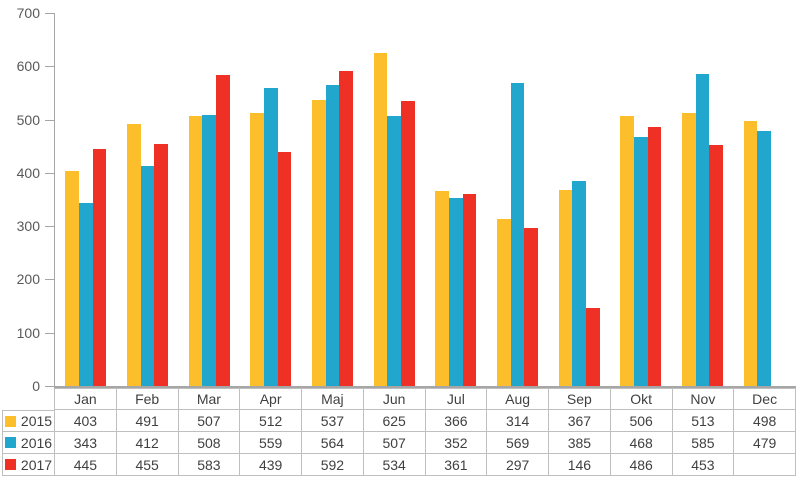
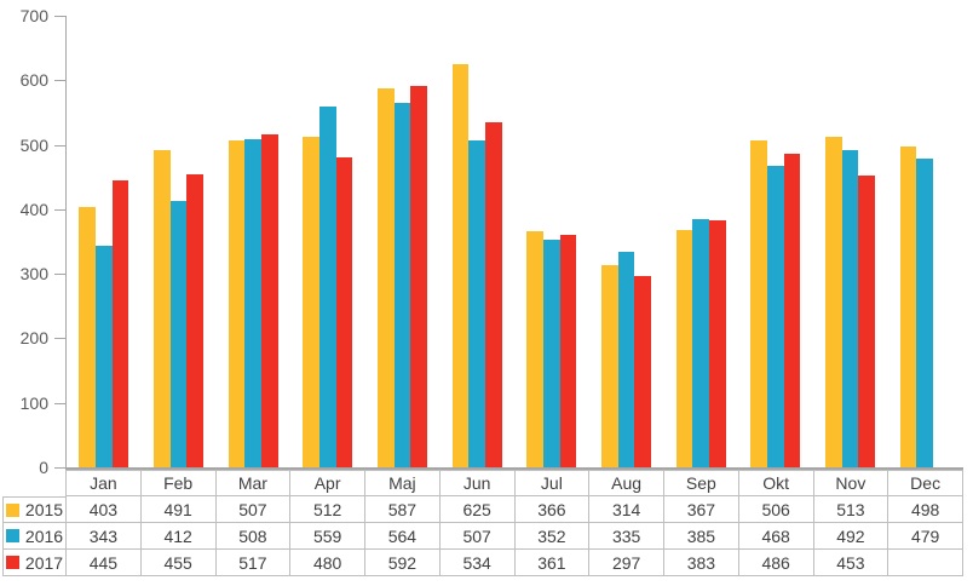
2017/Mar: 583 -> 517
2017/Apr: 439 -> 480
2015/Maj: 537 -> 587
2016/Aug: 569 -> 335
2017/Sep: 146 -> 383
2016/Nov: 585 -> 492
